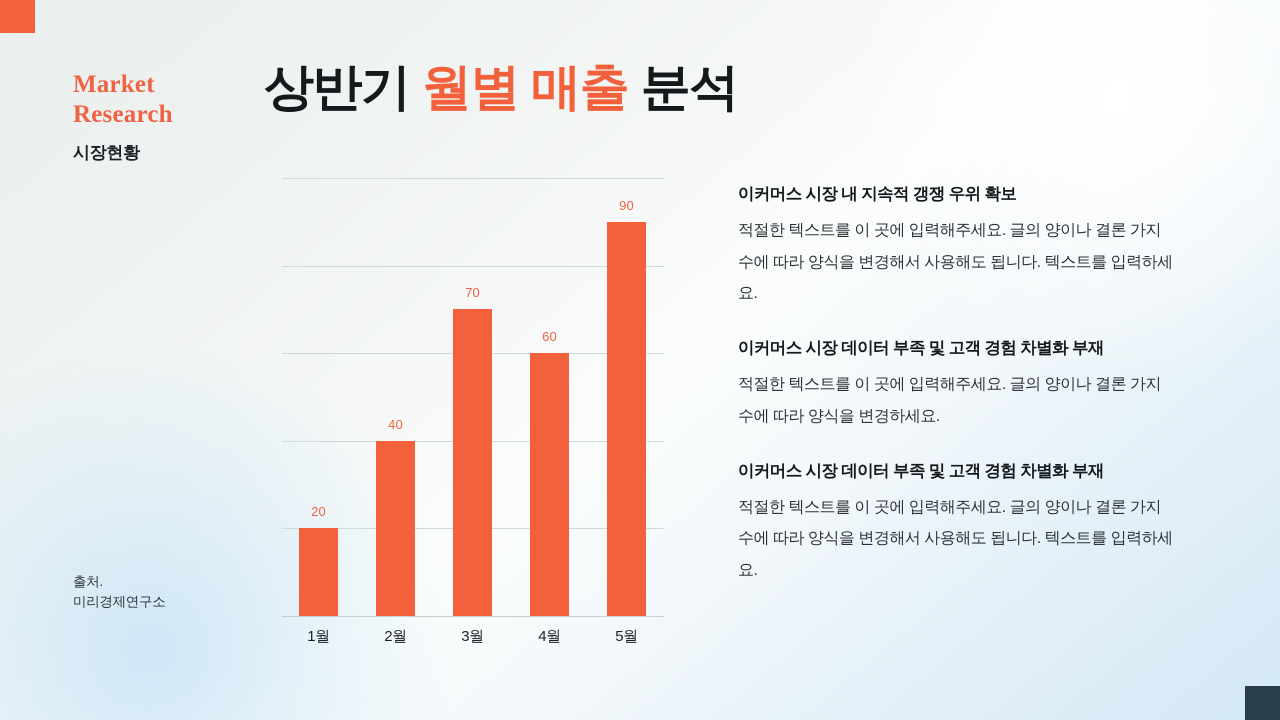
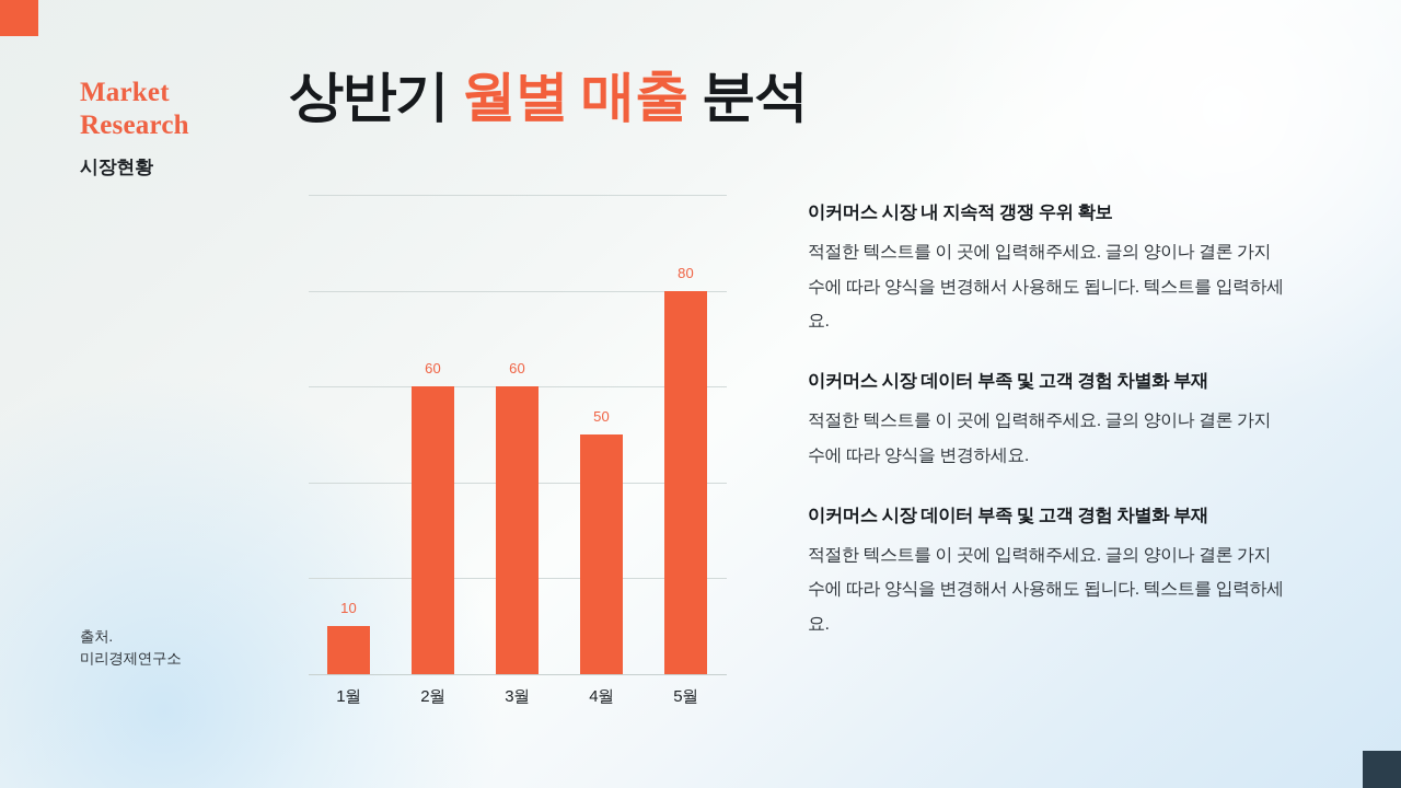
1월: 20 -> 10
2월: 40 -> 60
3월: 70 -> 60
4월: 60 -> 50
5월: 90 -> 80
